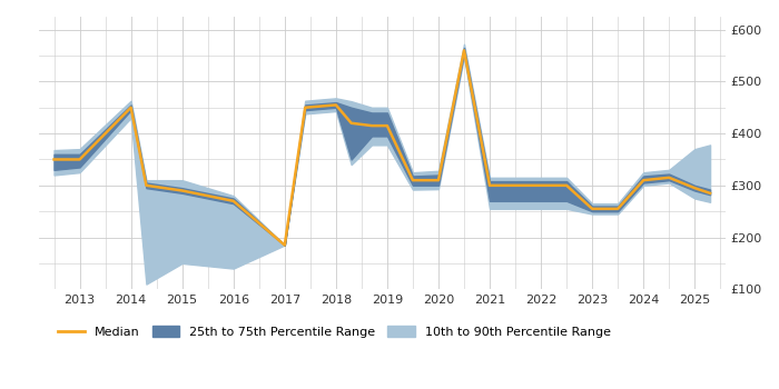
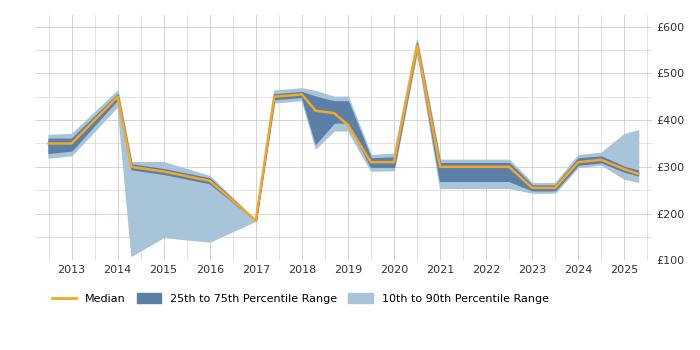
Median/2019: £415 -> £390
